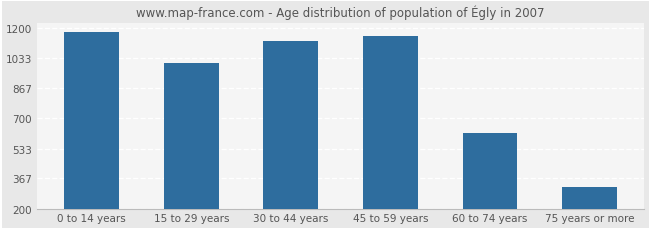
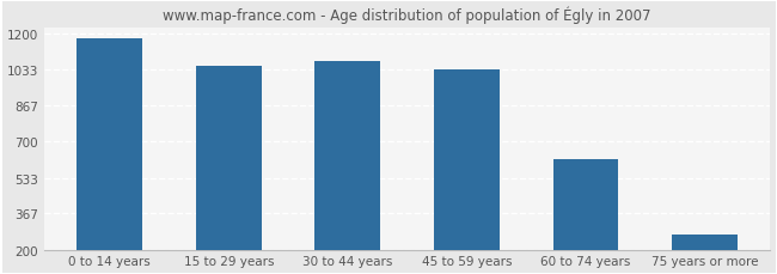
15 to 29 years: 1010 -> 1050
30 to 44 years: 1130 -> 1080
45 to 59 years: 1160 -> 1040
75 years or more: 320 -> 270
